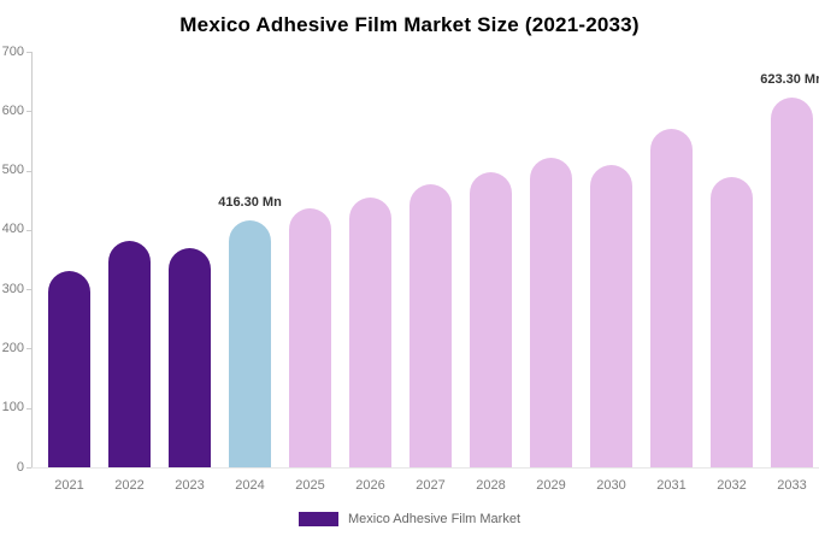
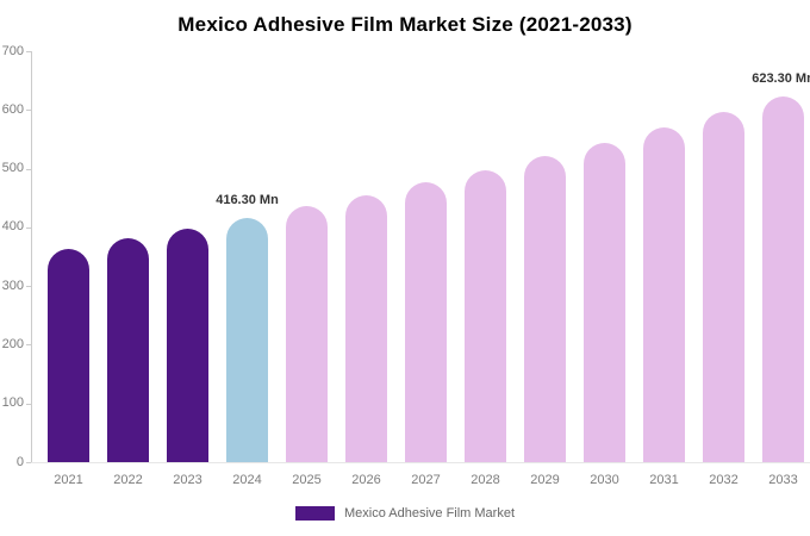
2021: 330 -> 360
2023: 370 -> 400
2030: 510 -> 540
2032: 490 -> 600
